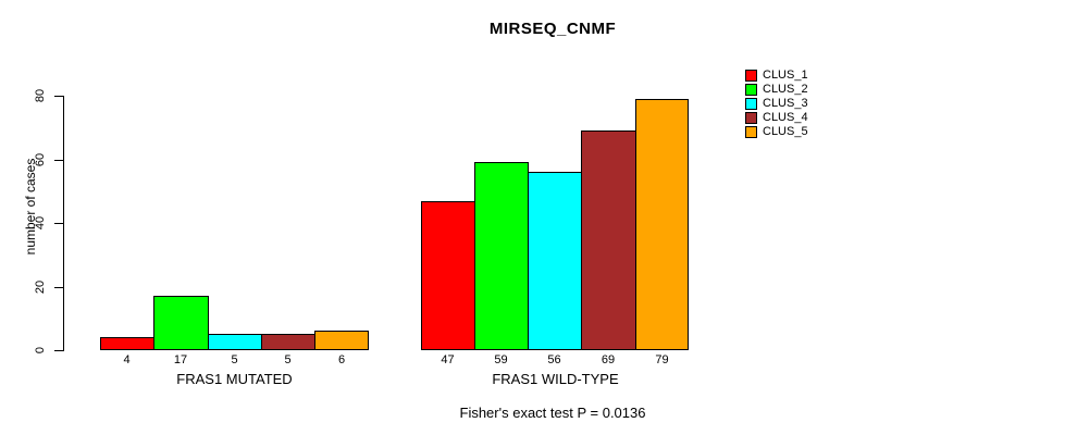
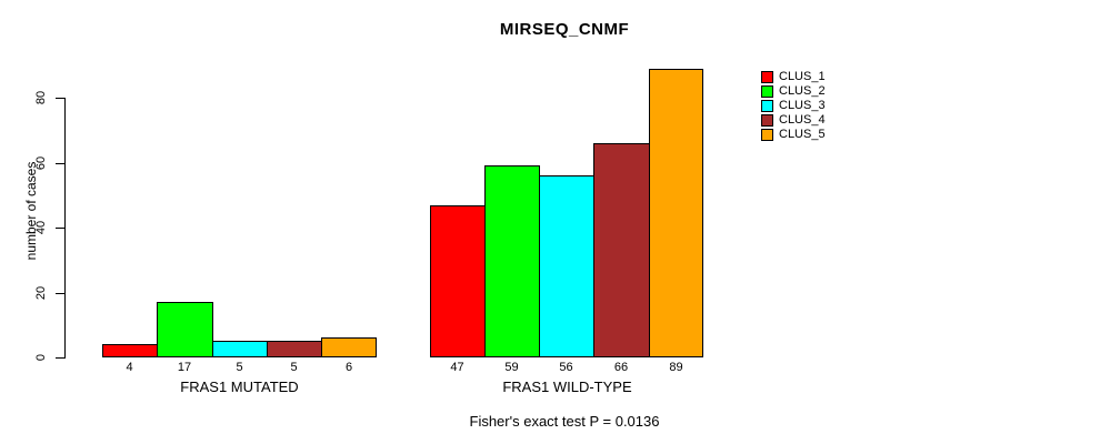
CLUS_4/FRAS1 WILD-TYPE: 69 -> 66
CLUS_5/FRAS1 WILD-TYPE: 79 -> 89
